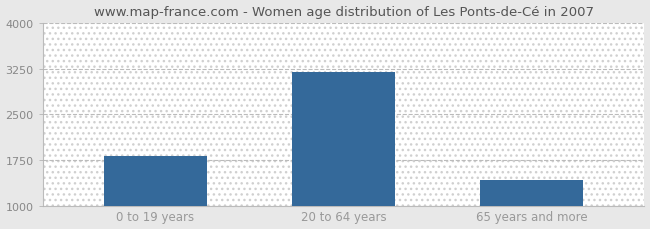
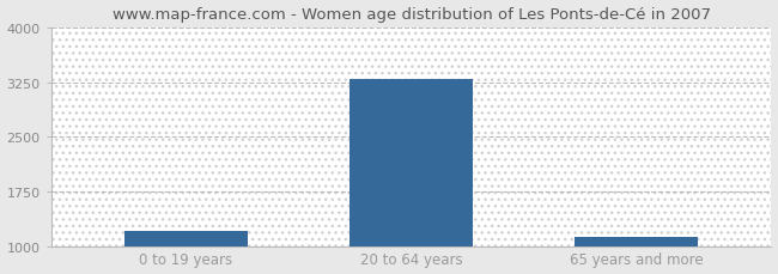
0 to 19 years: 1820 -> 1210
20 to 64 years: 3200 -> 3300
65 years and more: 1420 -> 1130
